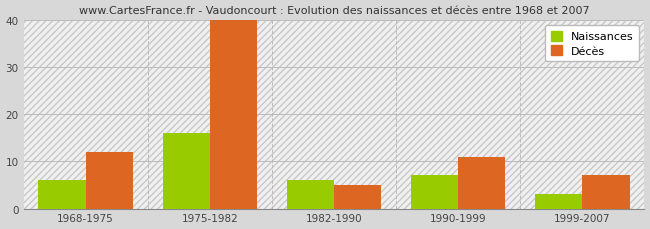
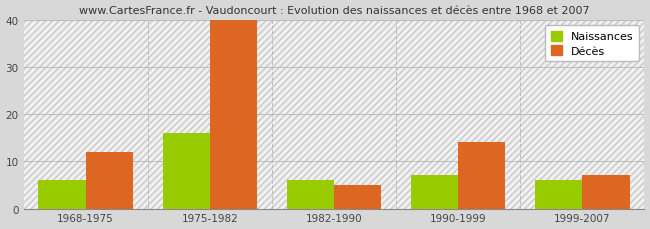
Décès/1990-1999: 11 -> 14
Naissances/1999-2007: 3 -> 6
